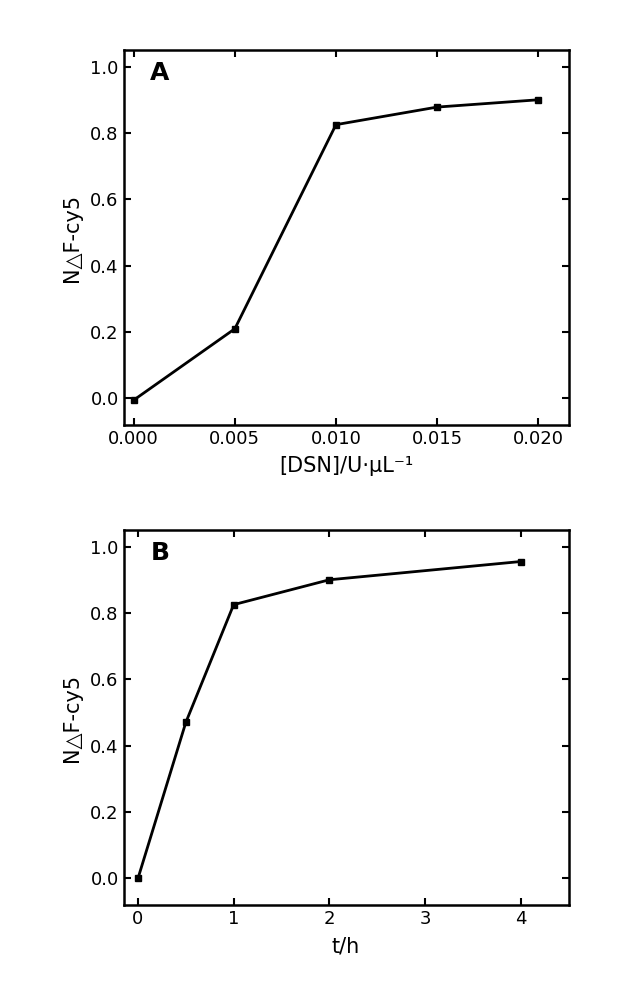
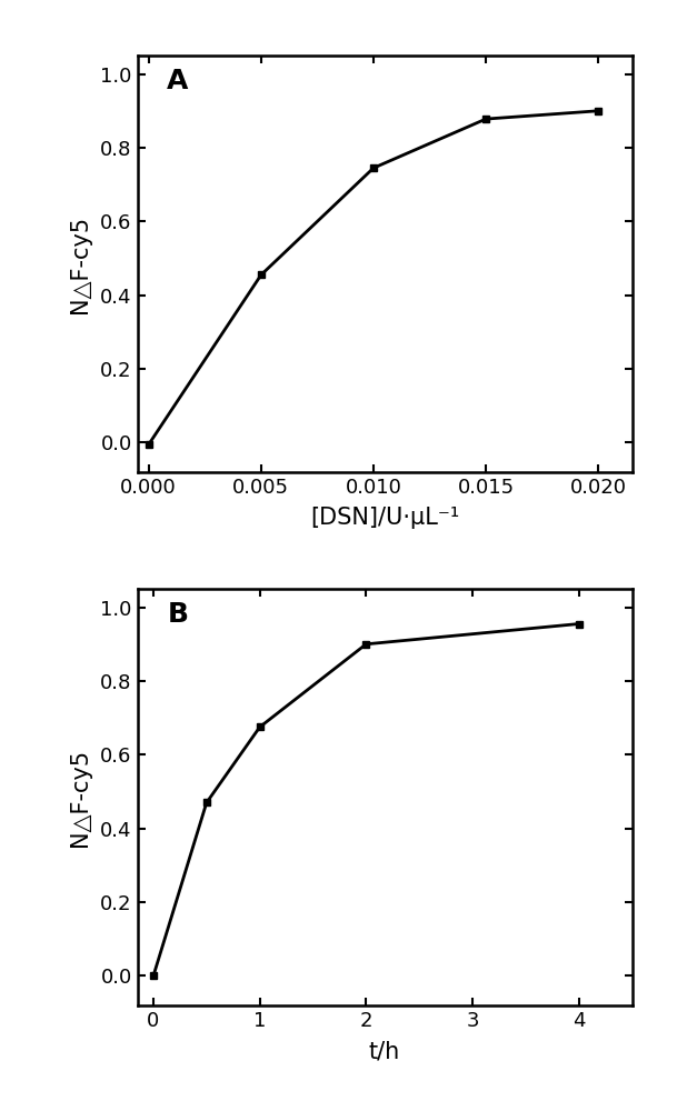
0.005: 0.210 -> 0.455
0.010: 0.825 -> 0.745
1: 0.825 -> 0.675
